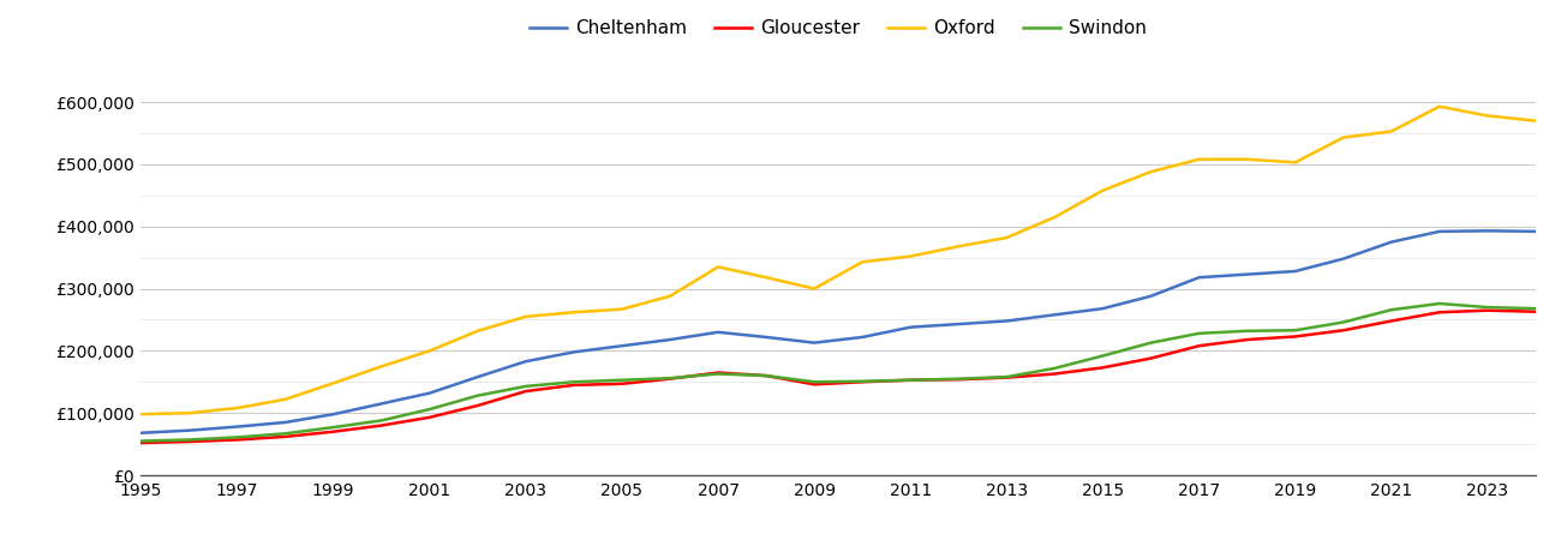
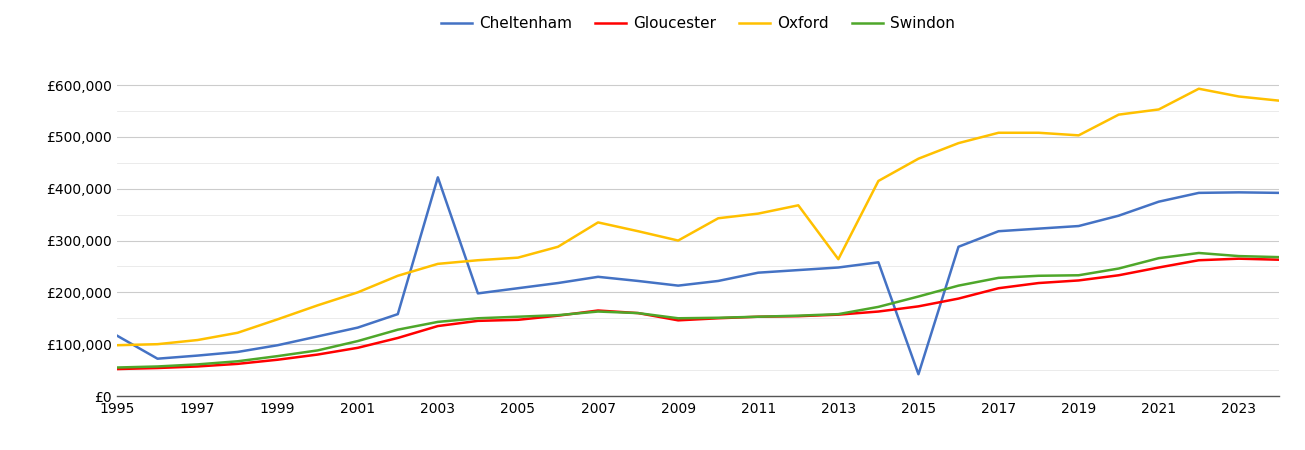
Cheltenham/1995: £68,000 -> £116,000
Cheltenham/2003: £183,000 -> £422,000
Oxford/2013: £382,000 -> £264,000
Cheltenham/2015: £268,000 -> £42,000
